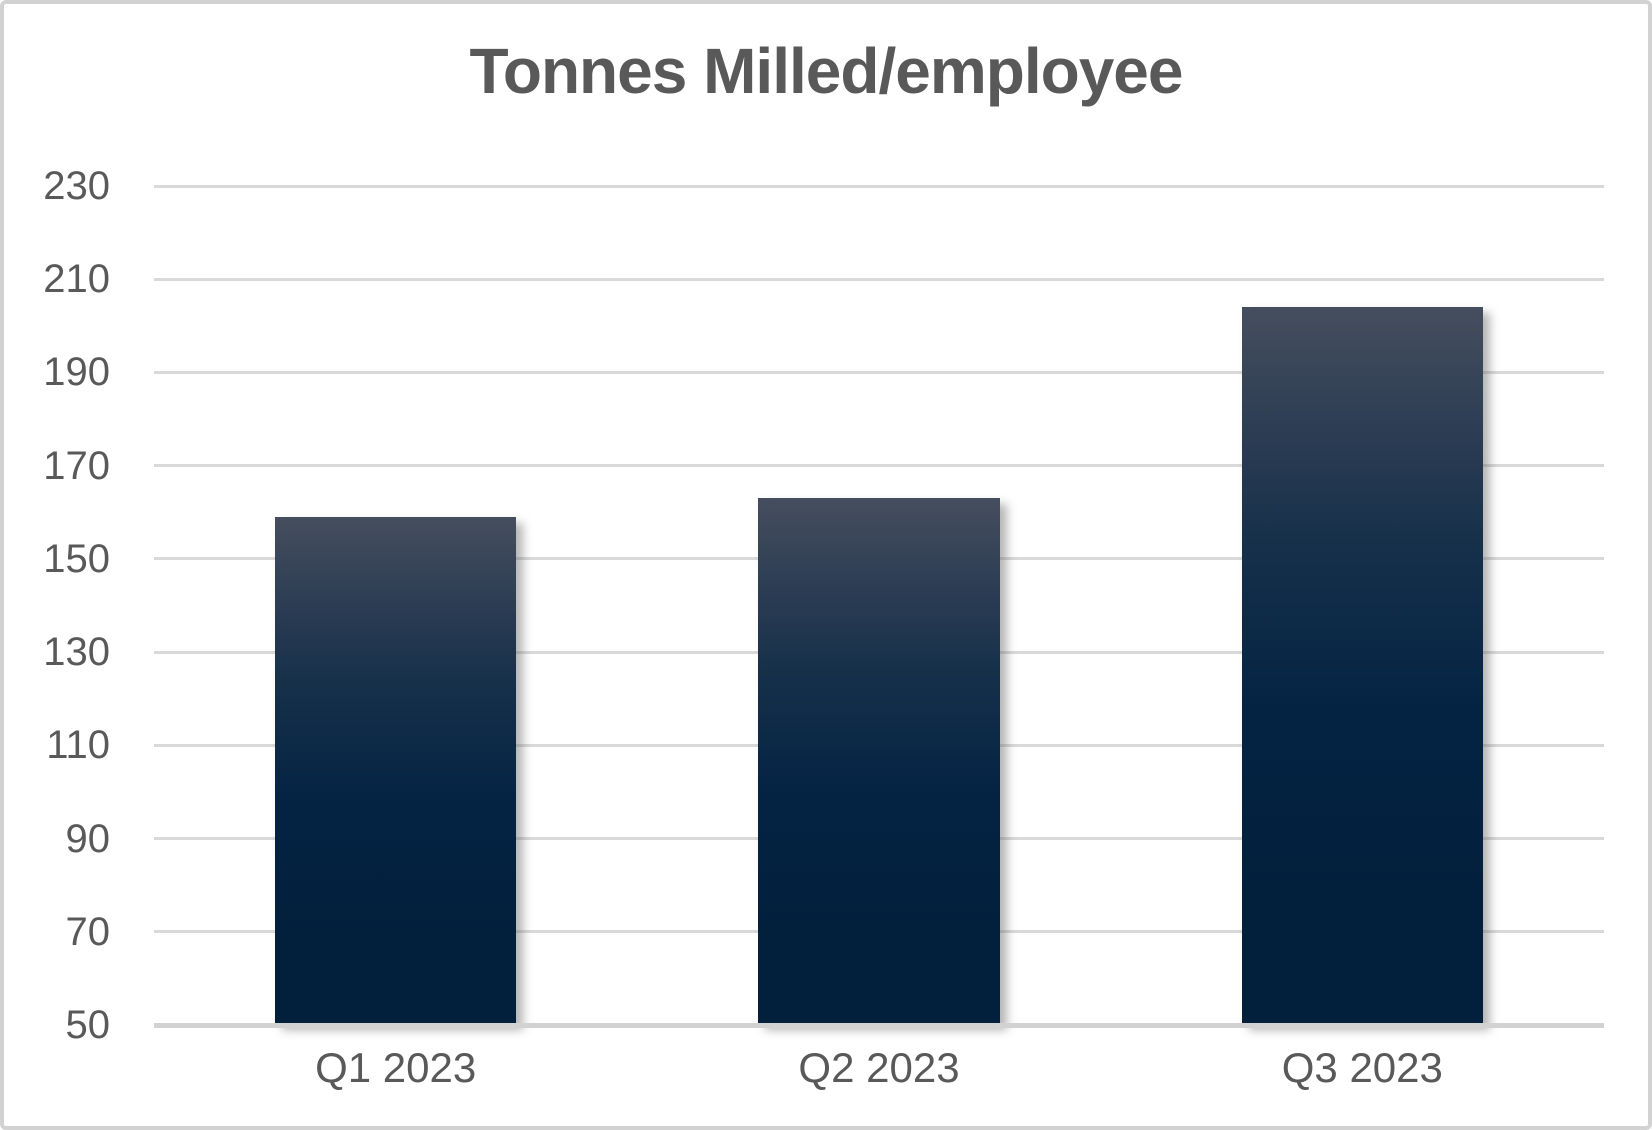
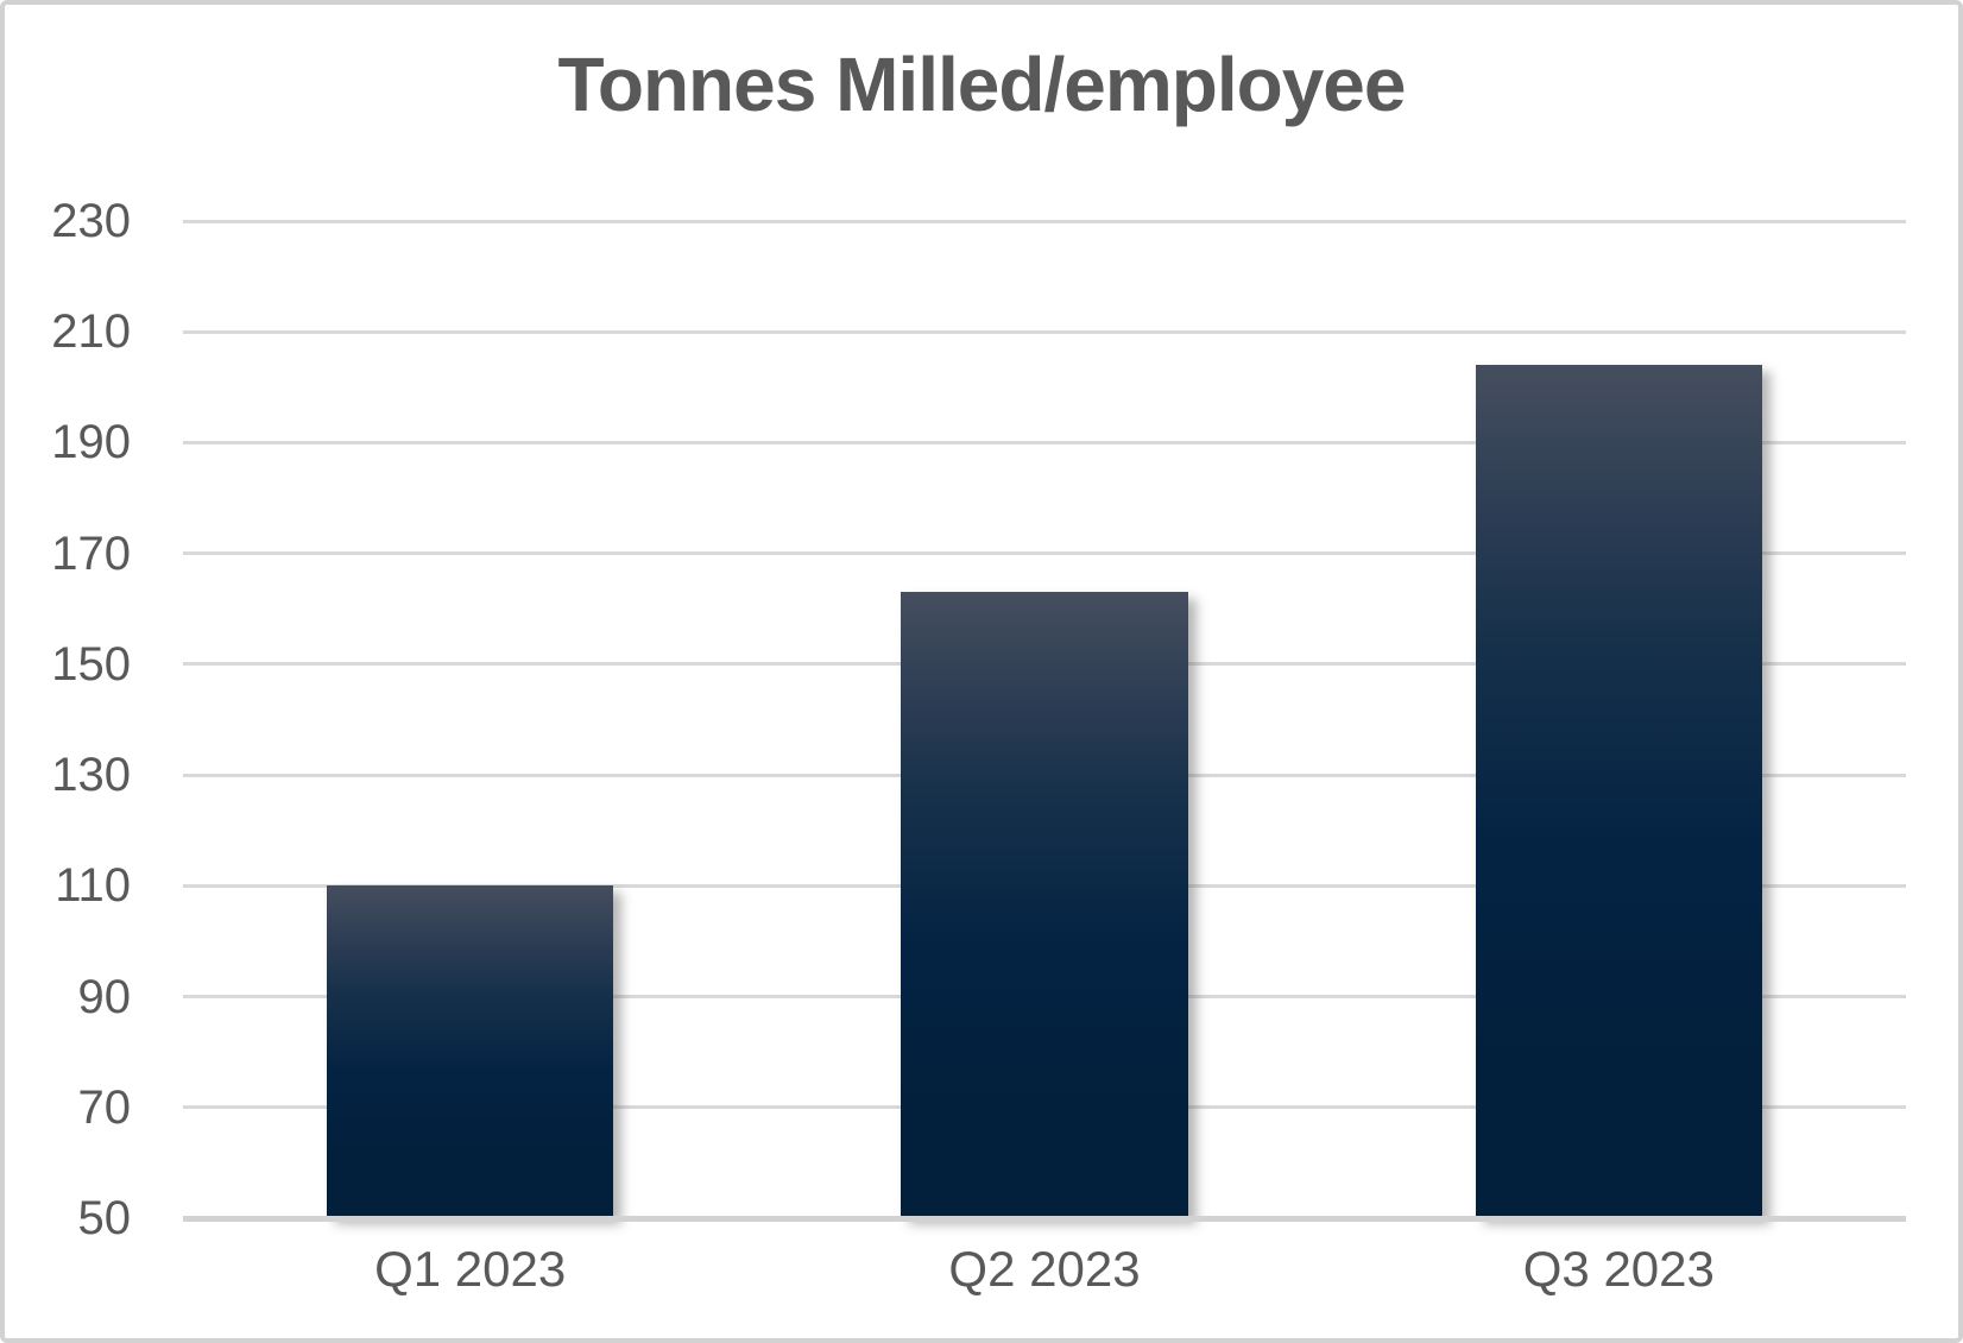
Q1 2023: 159 -> 110
